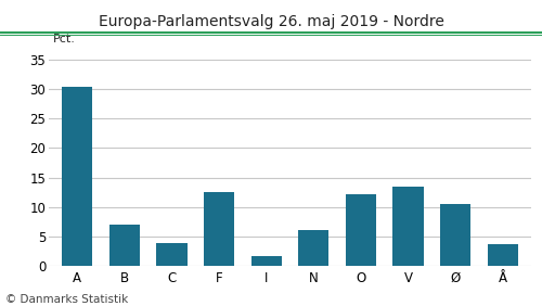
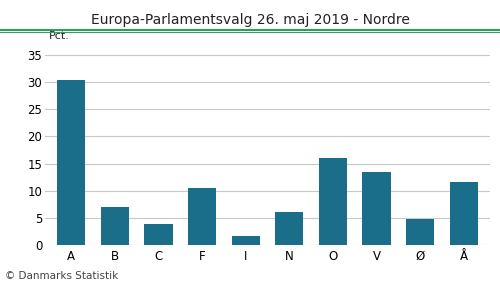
F: 12.5 -> 10.6
O: 12.2 -> 16.0
Ø: 10.5 -> 4.8
Å: 3.8 -> 11.6
